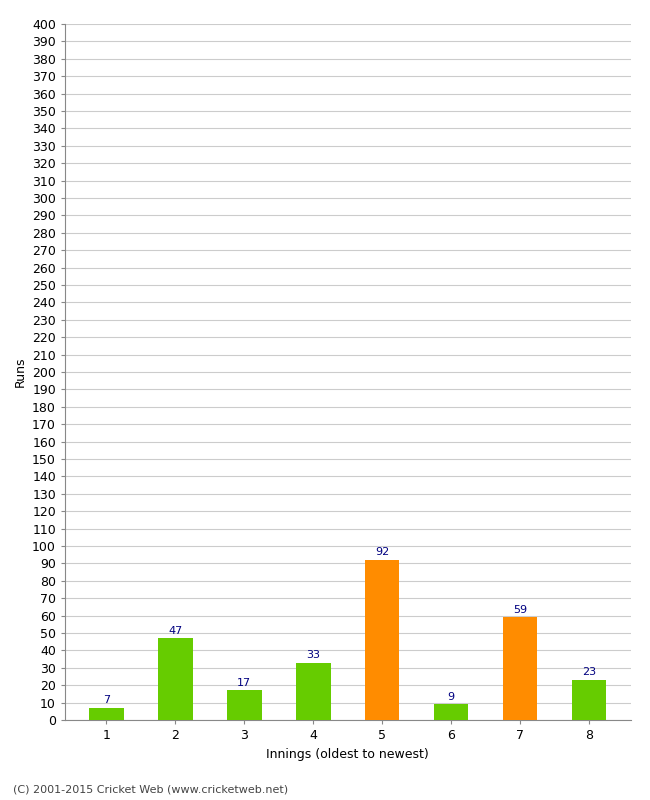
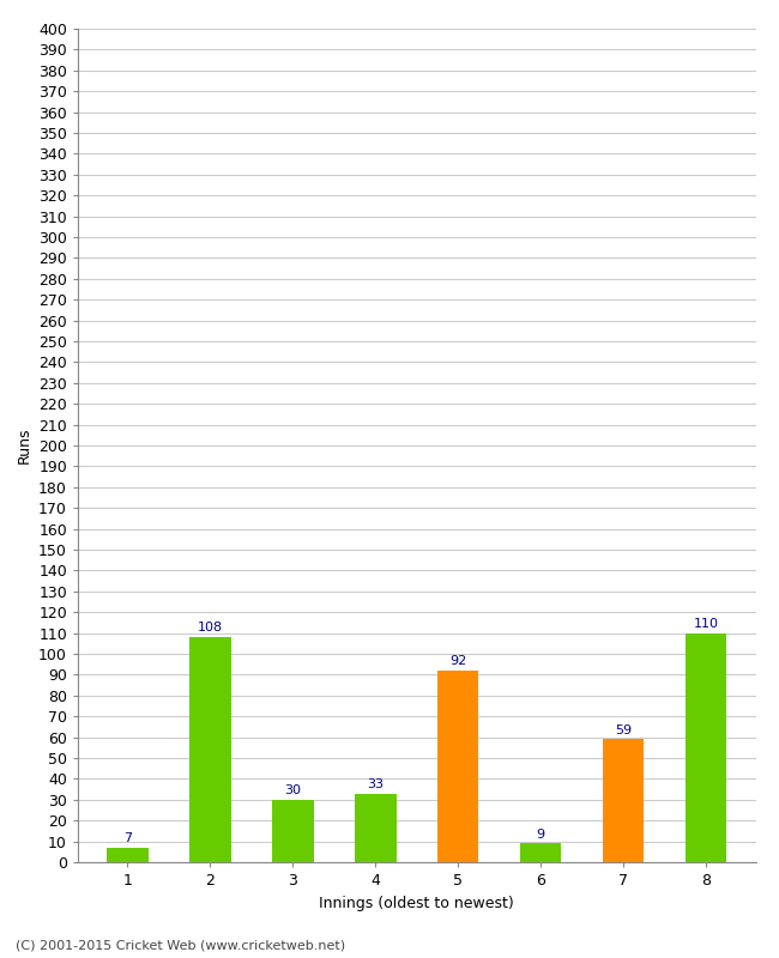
2: 47 -> 108
3: 17 -> 30
8: 23 -> 110
